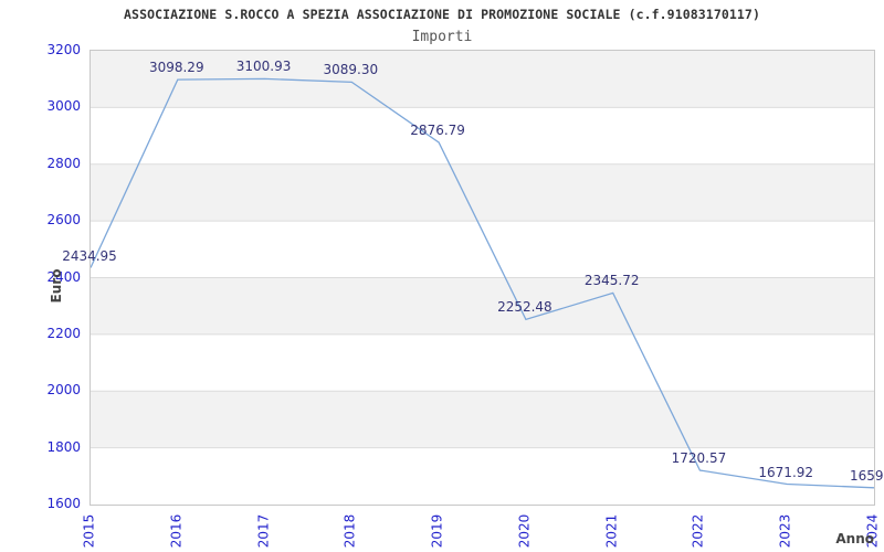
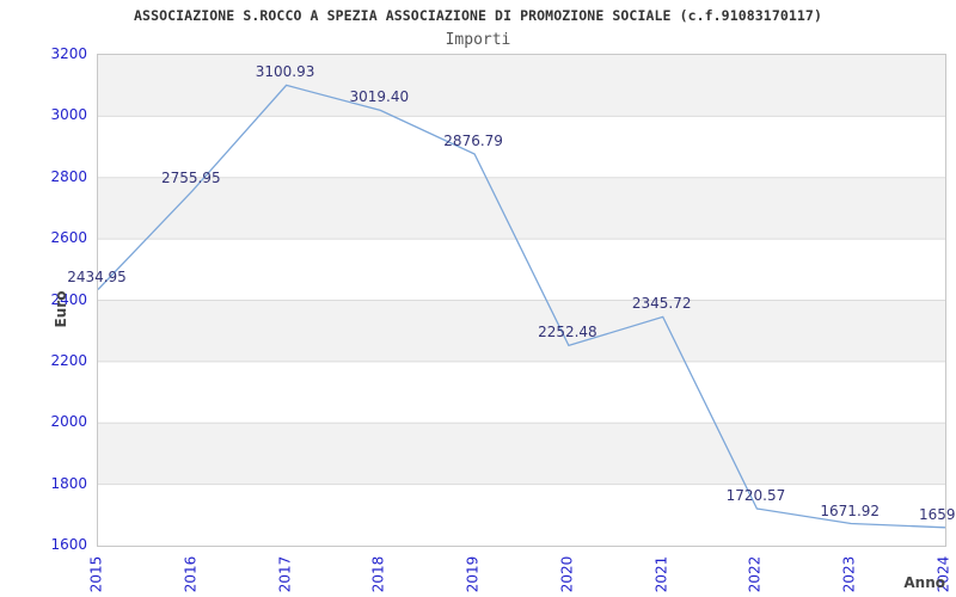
2016: 3098.29 -> 2755.95
2018: 3089.30 -> 3019.40
